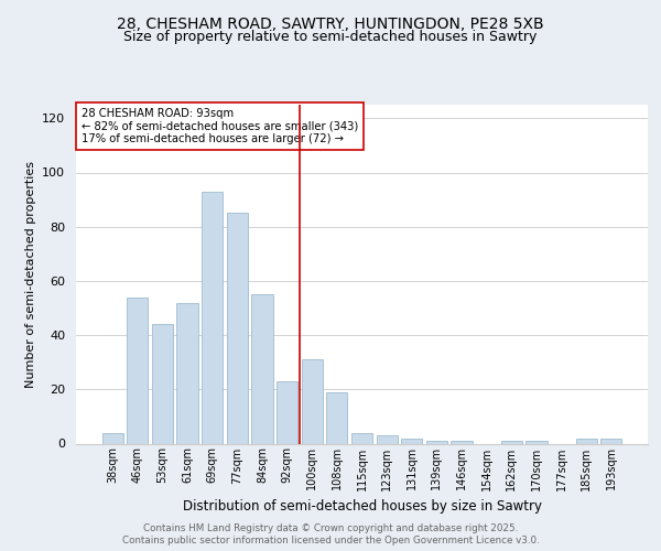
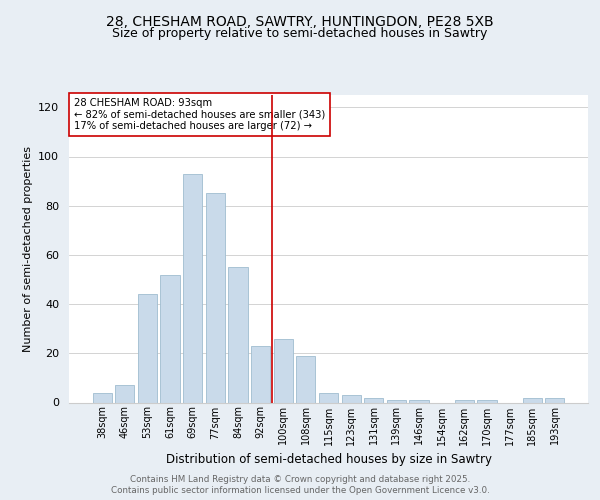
46sqm: 54 -> 7
100sqm: 31 -> 26
